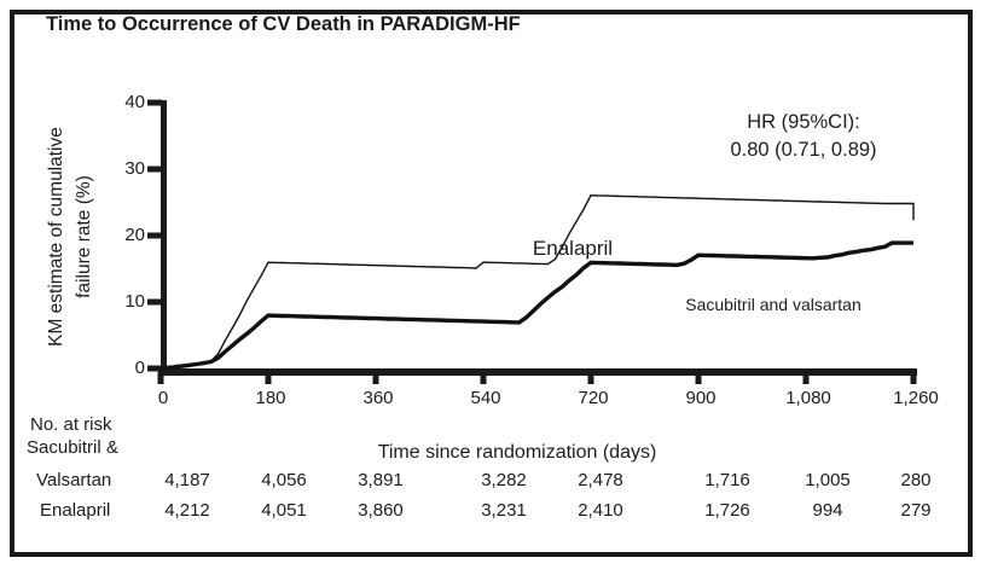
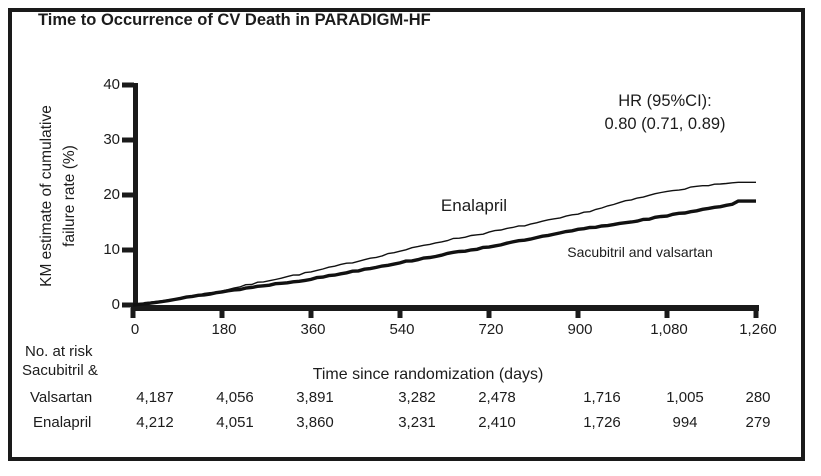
Enalapril/180: 16 -> 3
Sacubitril and valsartan/180: 8 -> 2
Enalapril/360: 9 -> 6
Sacubitril and valsartan/360: 2 -> 5
Enalapril/540: 16 -> 10
Sacubitril and valsartan/540: 2 -> 8
Enalapril/720: 26 -> 13
Sacubitril and valsartan/720: 16 -> 11
Enalapril/900: 13 -> 16
Sacubitril and valsartan/900: 17 -> 14
